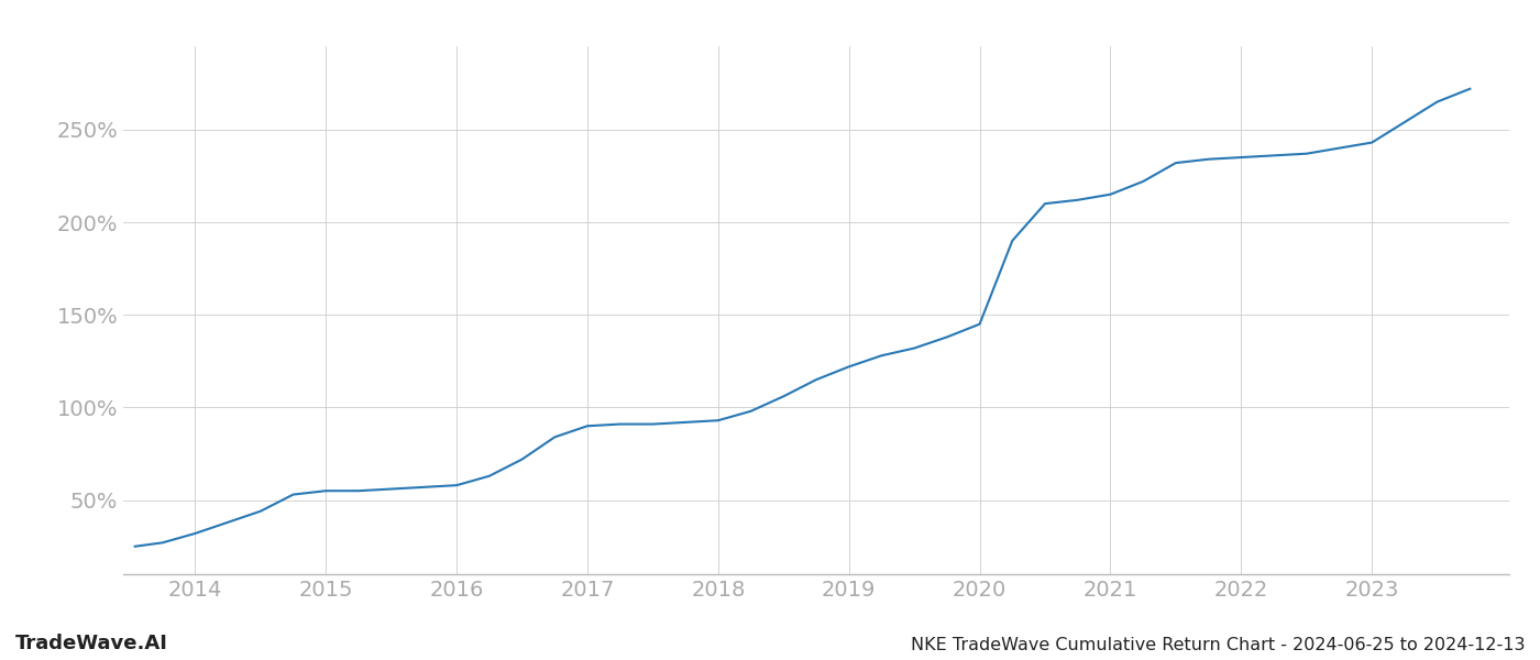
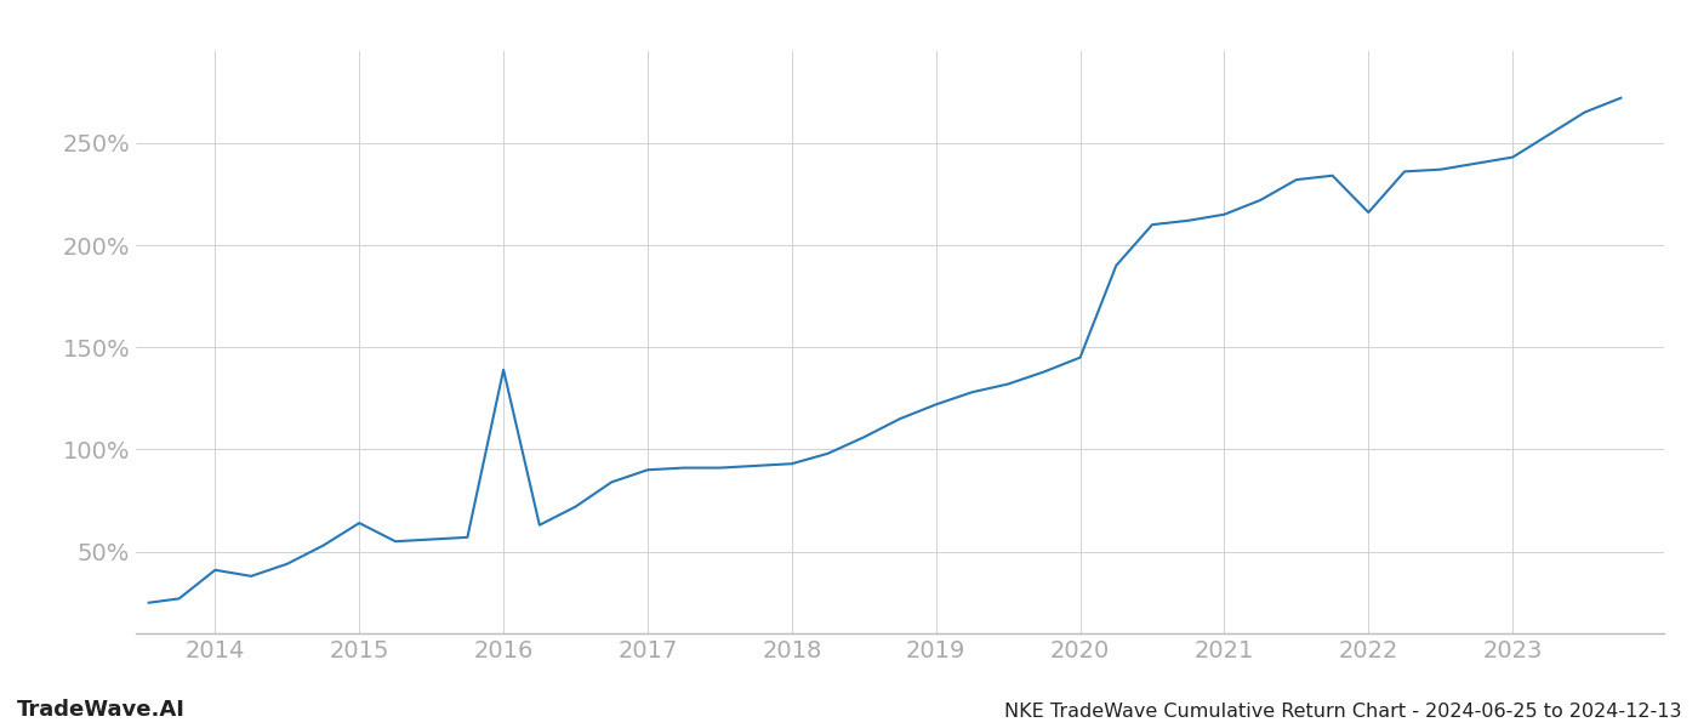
2014: 32% -> 41%
2015: 55% -> 64%
2016: 58% -> 139%
2022: 235% -> 216%
